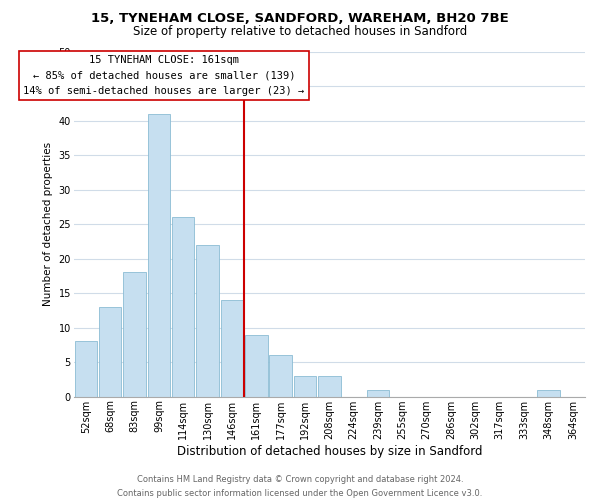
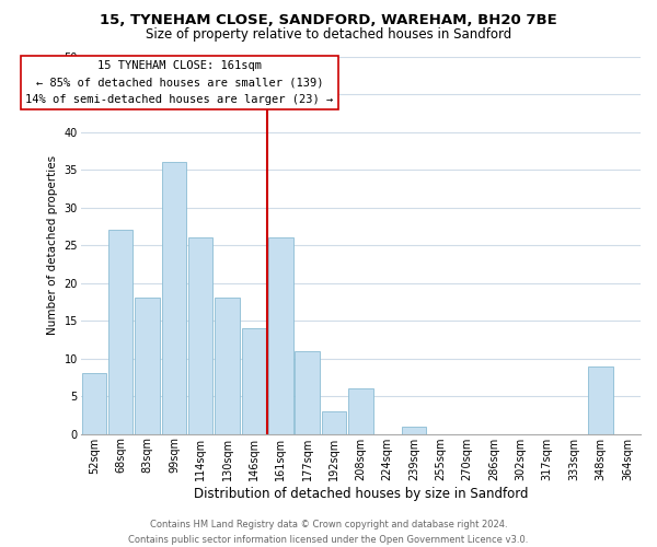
68sqm: 13 -> 27
99sqm: 41 -> 36
130sqm: 22 -> 18
161sqm: 9 -> 26
177sqm: 6 -> 11
208sqm: 3 -> 6
348sqm: 1 -> 9
